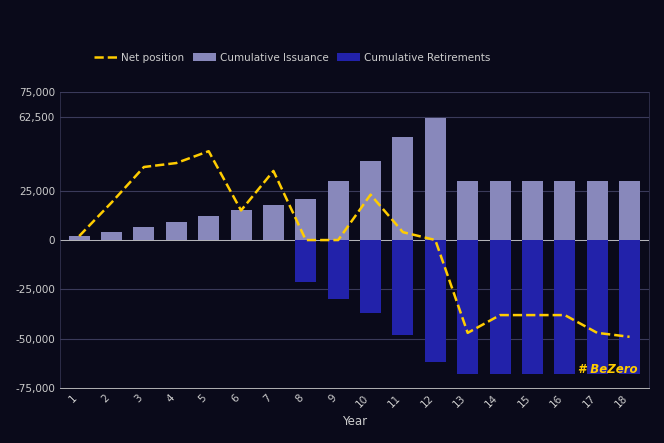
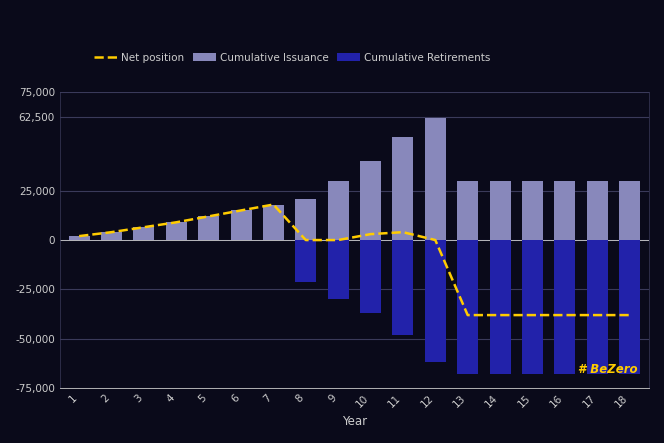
Net position/2: 19,000 -> 4,000
Net position/3: 37,000 -> 6,000
Net position/4: 39,000 -> 9,000
Net position/5: 45,000 -> 12,000
Net position/7: 35,000 -> 18,000
Net position/10: 23,000 -> 3,000
Net position/13: -47,000 -> -38,000
Net position/17: -47,000 -> -38,000
Net position/18: -49,000 -> -38,000
